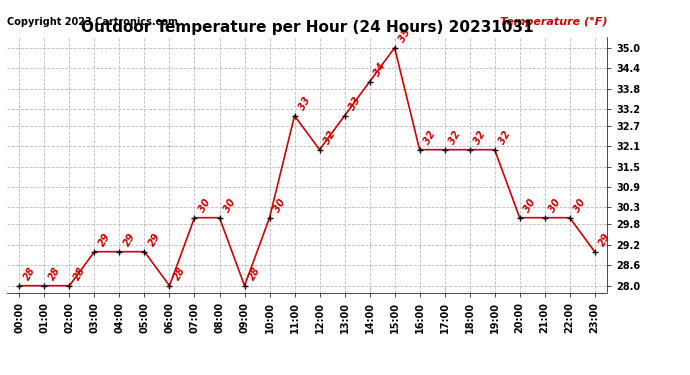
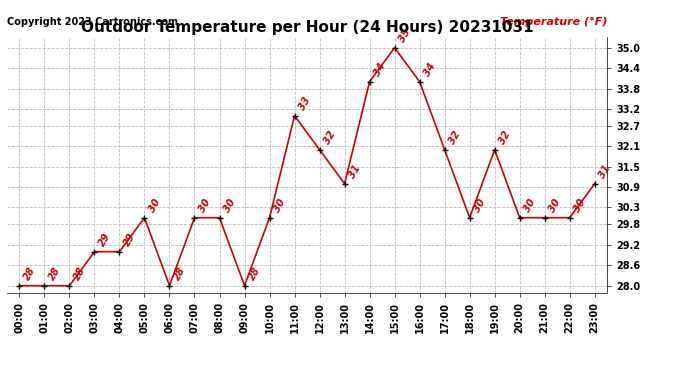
05:00: 29 -> 30
13:00: 33 -> 31
16:00: 32 -> 34
18:00: 32 -> 30
23:00: 29 -> 31
